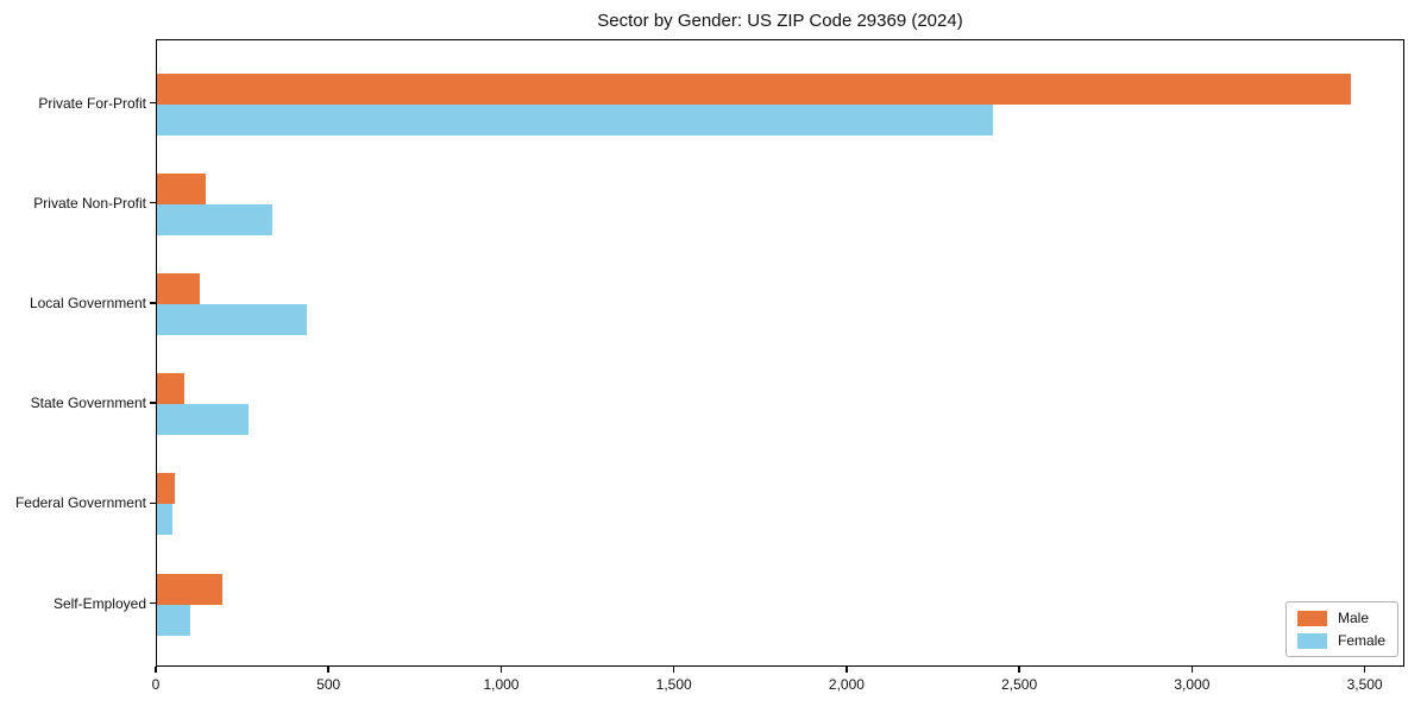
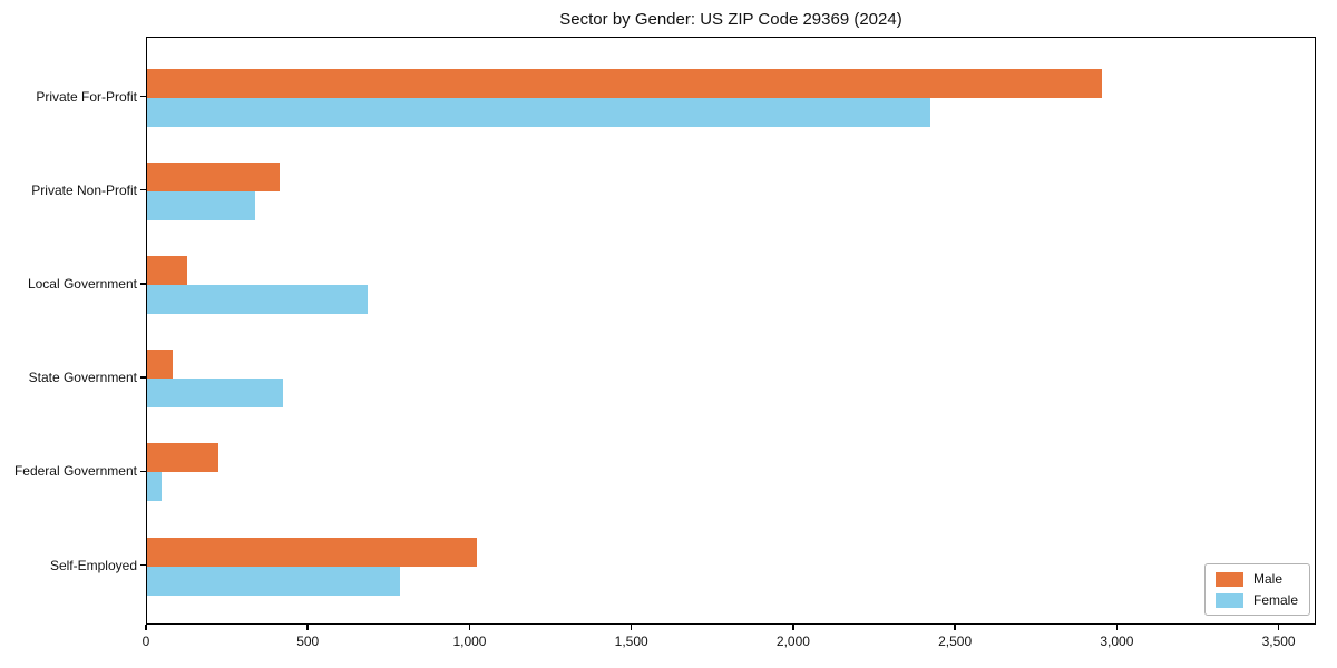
Male/Private For-Profit: 3460 -> 2950
Male/Private Non-Profit: 140 -> 410
Female/Local Government: 440 -> 680
Female/State Government: 260 -> 420
Male/Federal Government: 50 -> 220
Male/Self-Employed: 190 -> 1020
Female/Self-Employed: 100 -> 780
